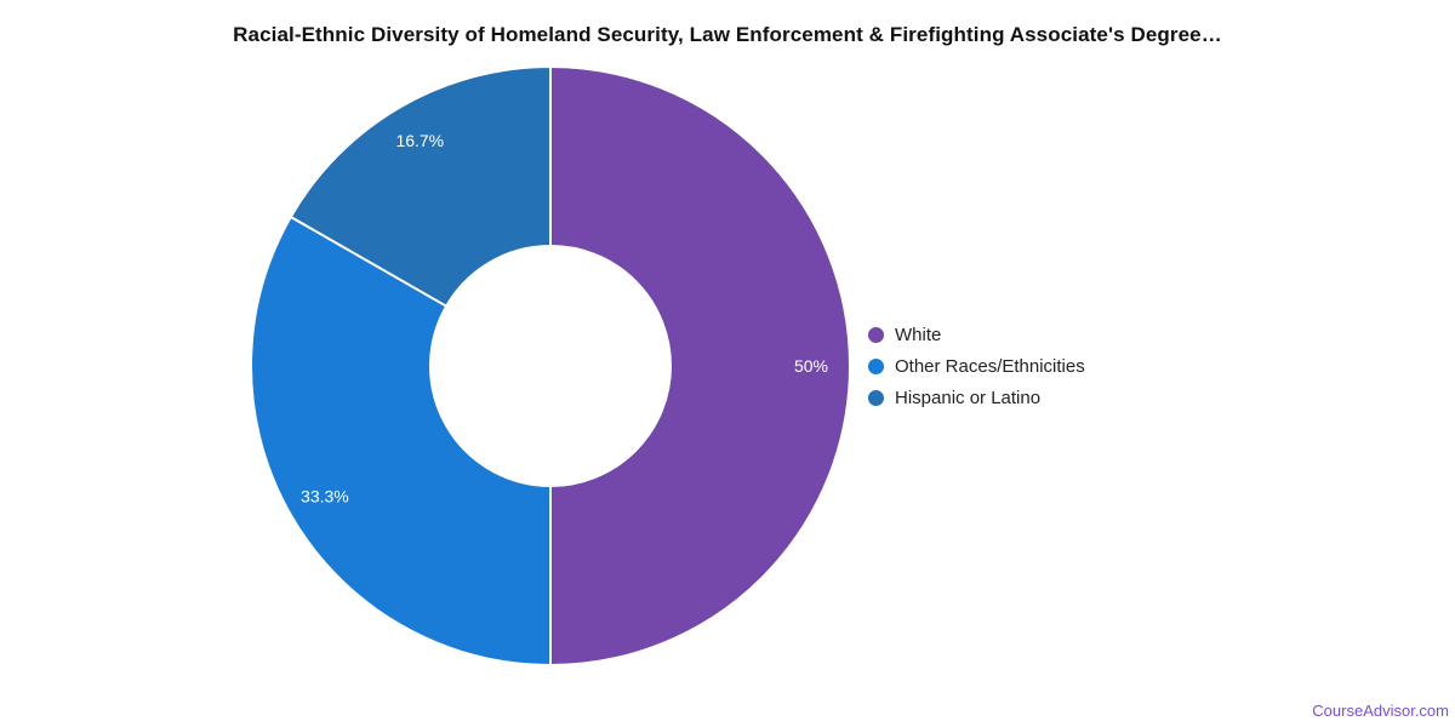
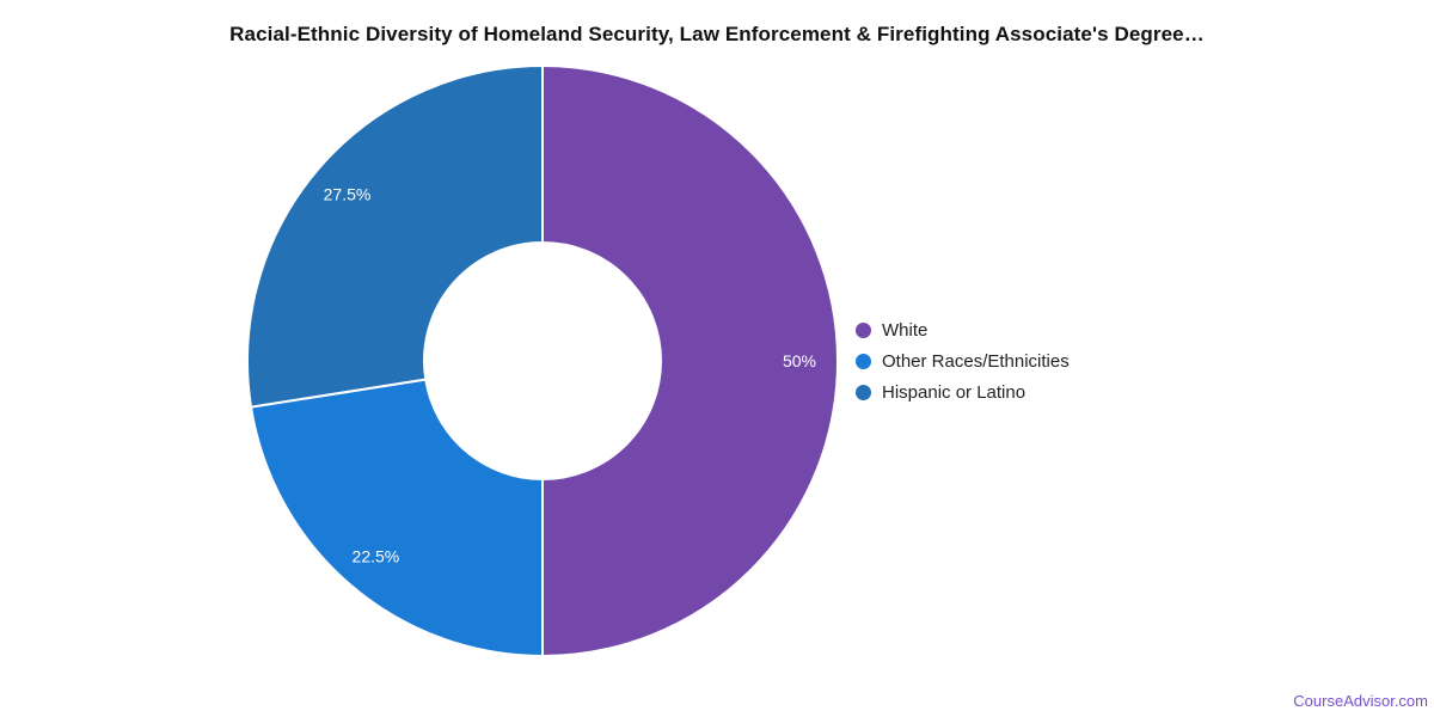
Other Races/Ethnicities: 33.3% -> 22.5%
Hispanic or Latino: 16.7% -> 27.5%
